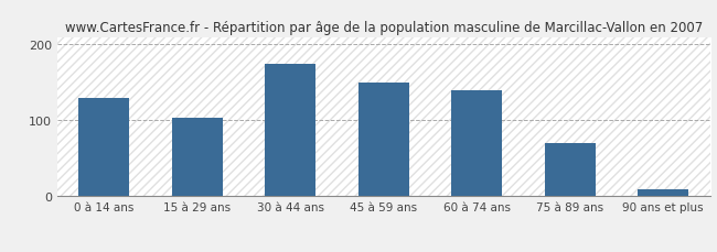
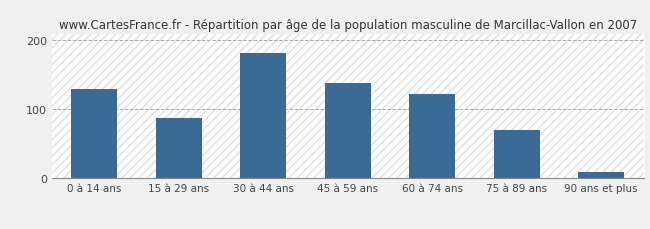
15 à 29 ans: 104 -> 88
30 à 44 ans: 174 -> 182
45 à 59 ans: 150 -> 138
60 à 74 ans: 140 -> 122
